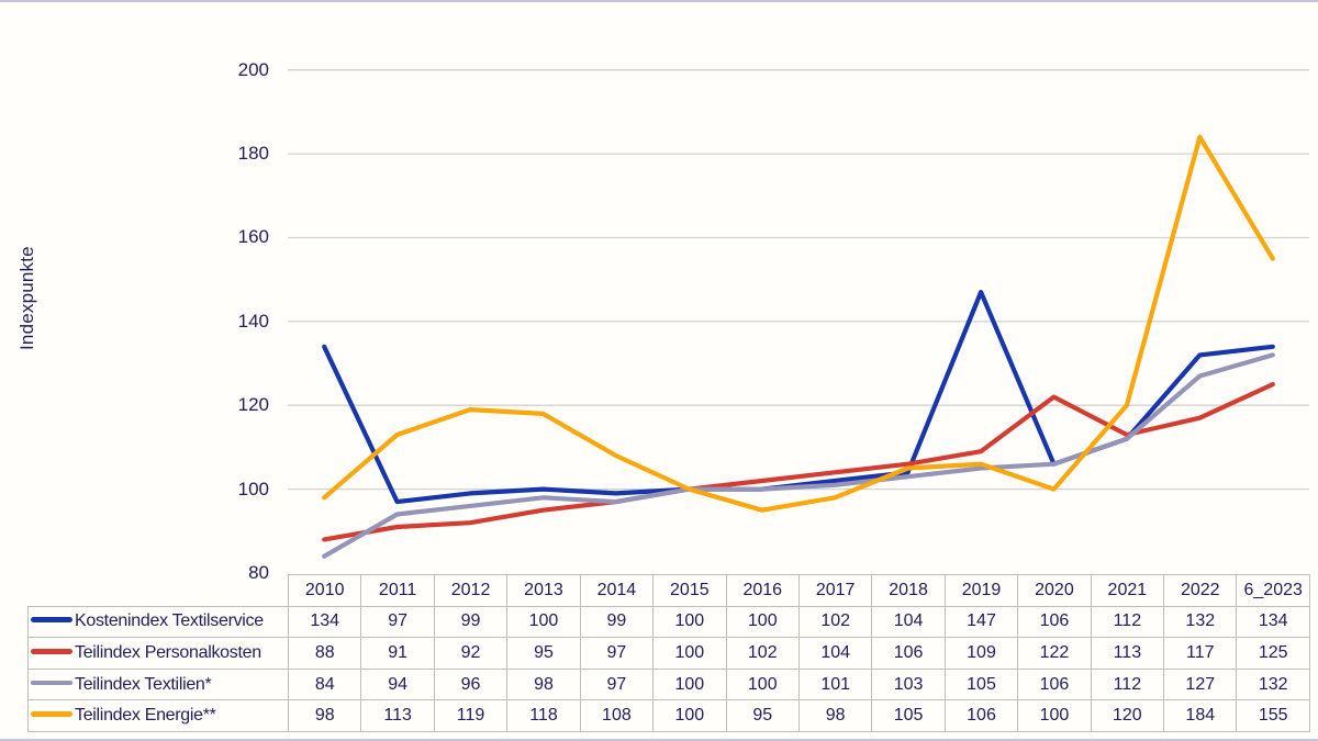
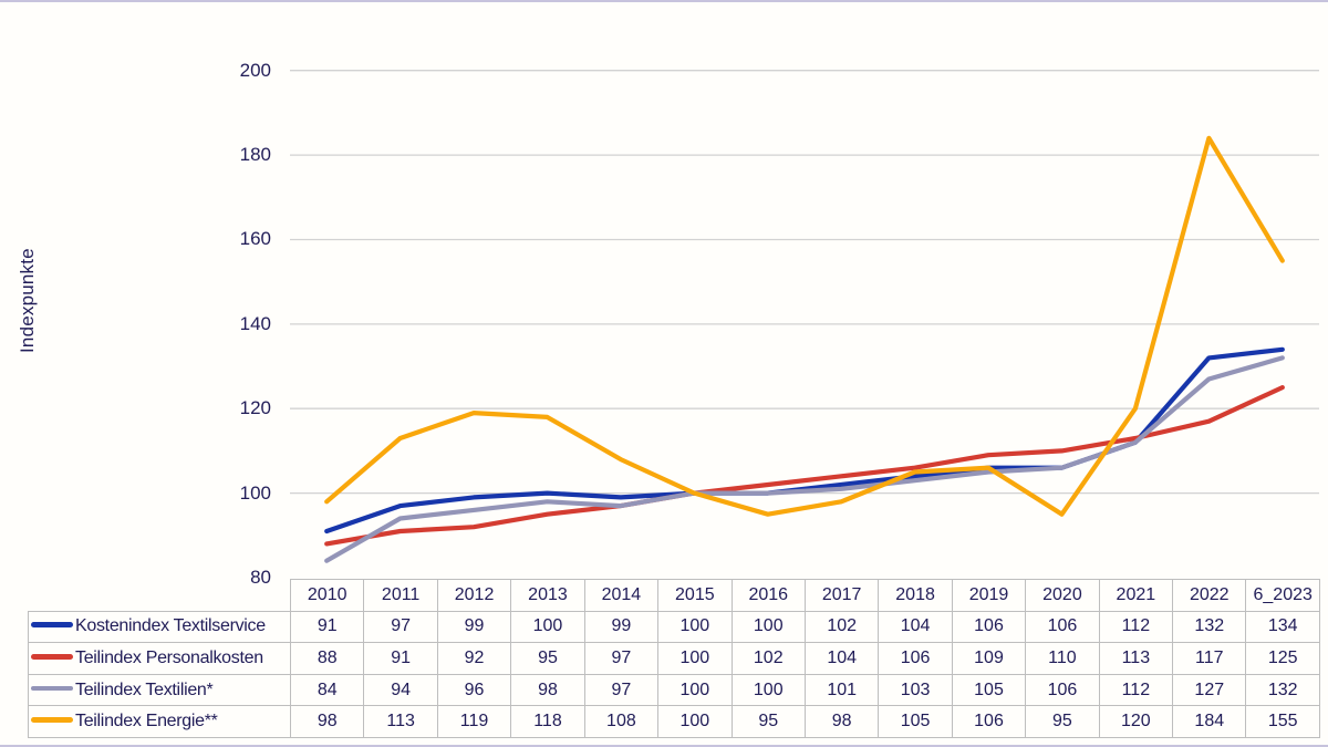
Kostenindex Textilservice/2010: 134 -> 91
Kostenindex Textilservice/2019: 147 -> 106
Teilindex Personalkosten/2020: 122 -> 110
Teilindex Energie**/2020: 100 -> 95
